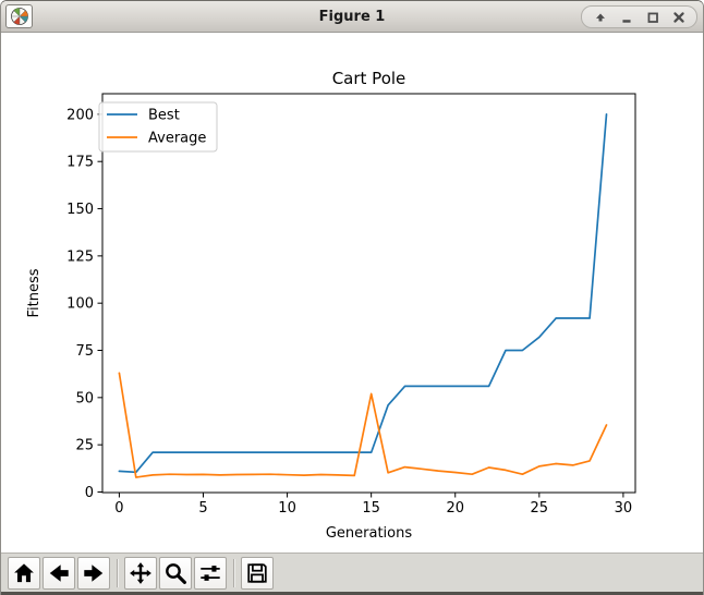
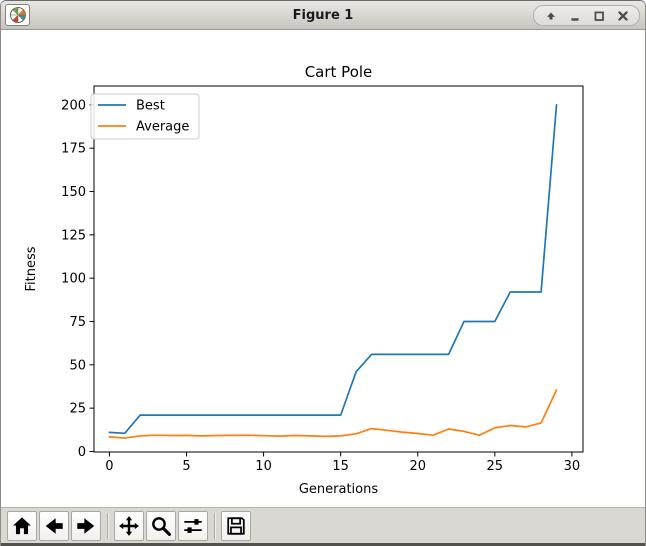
Average/0: 63 -> 8
Average/15: 52 -> 9
Best/25: 82 -> 75
